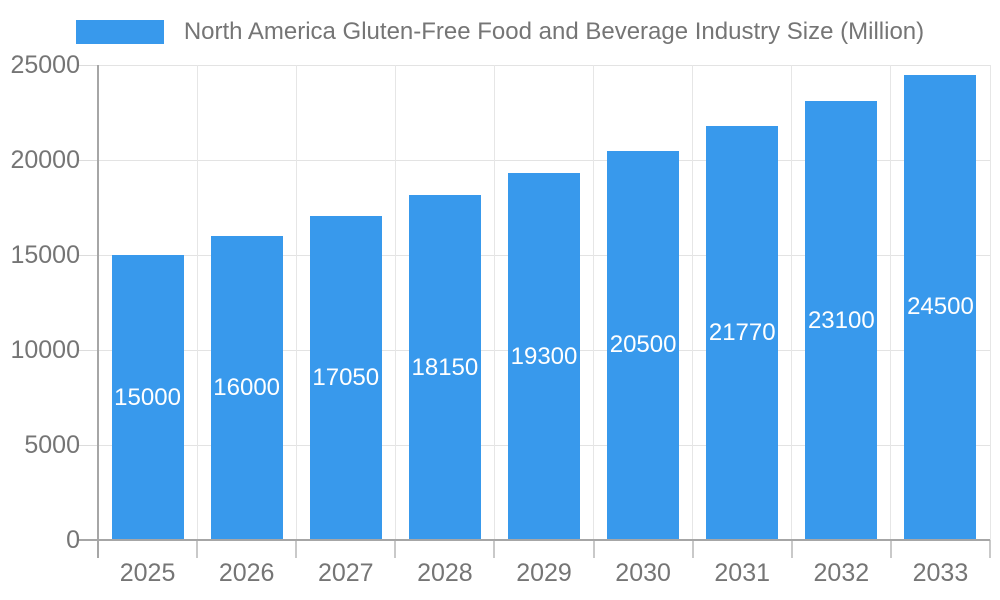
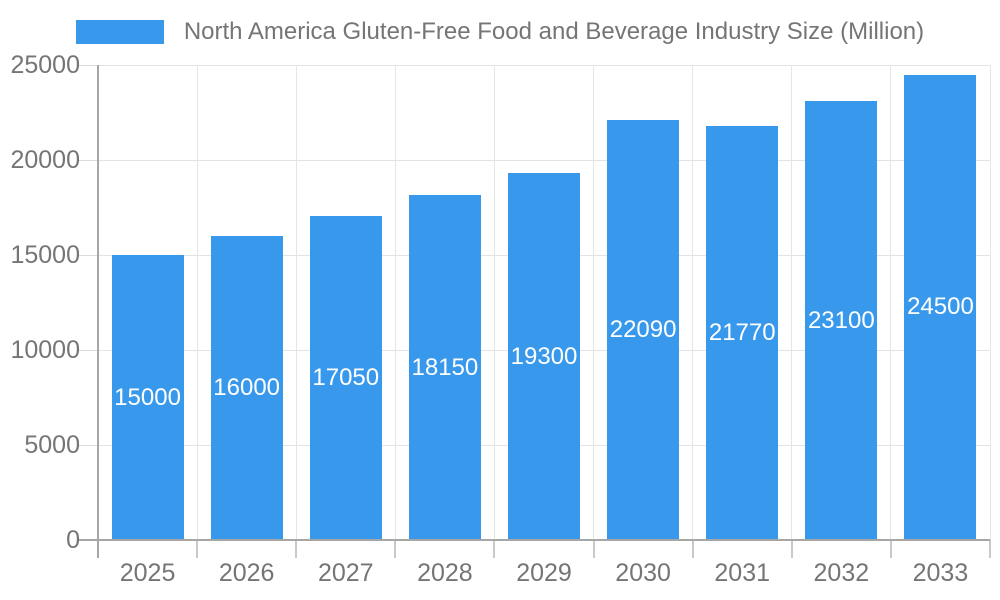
2030: 20500 -> 22090
